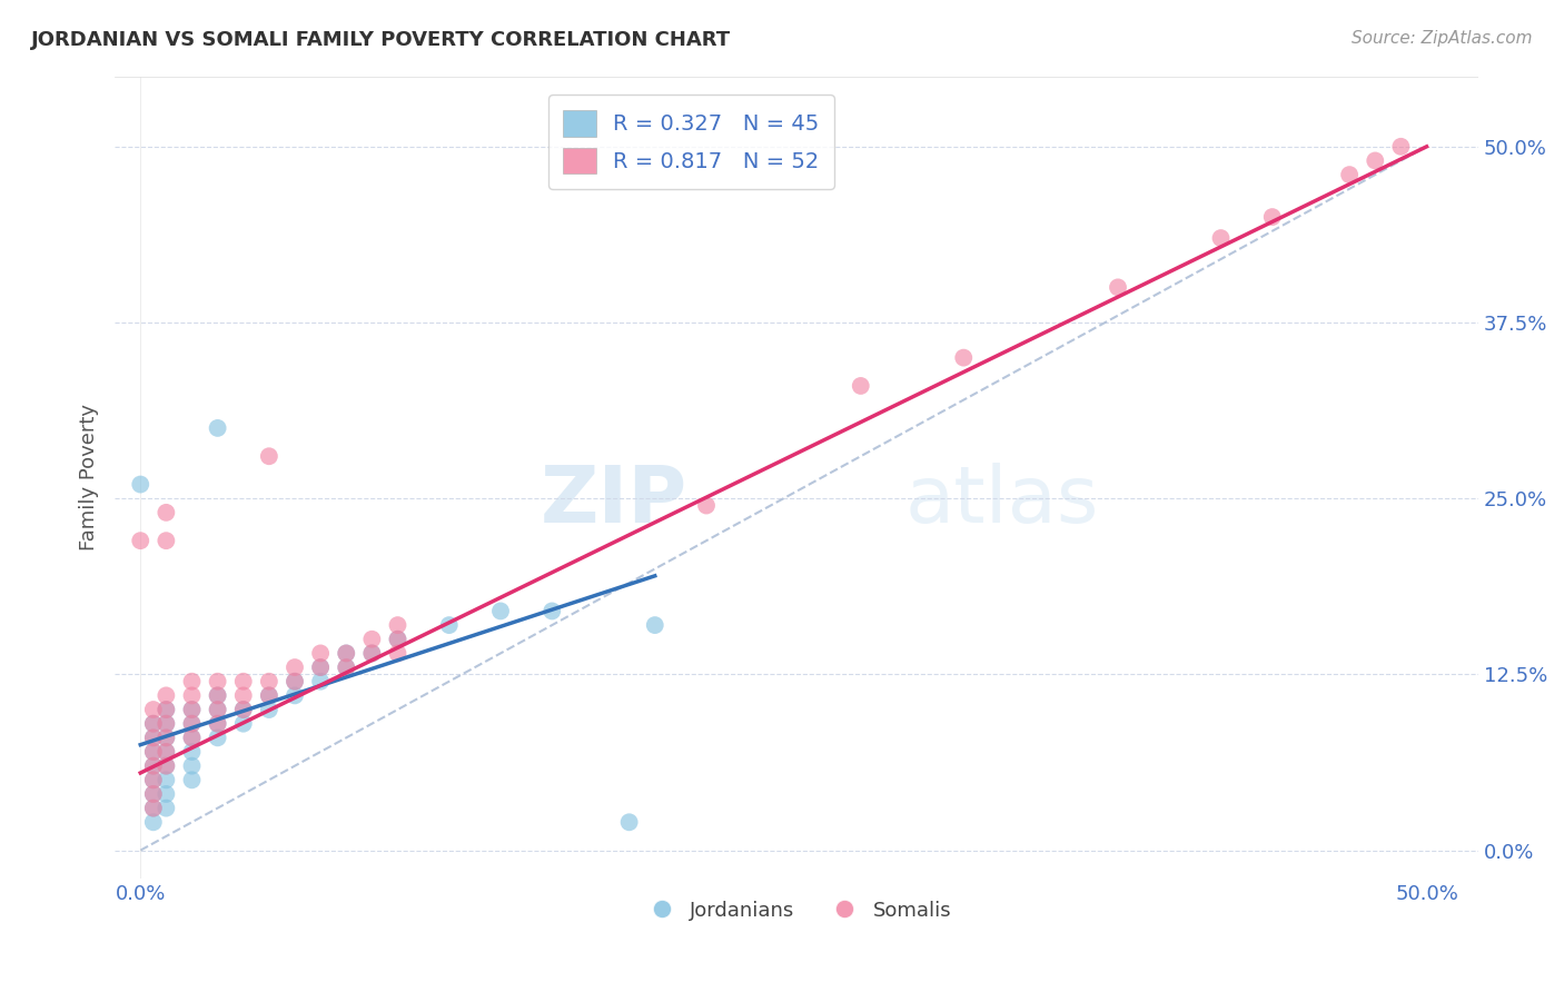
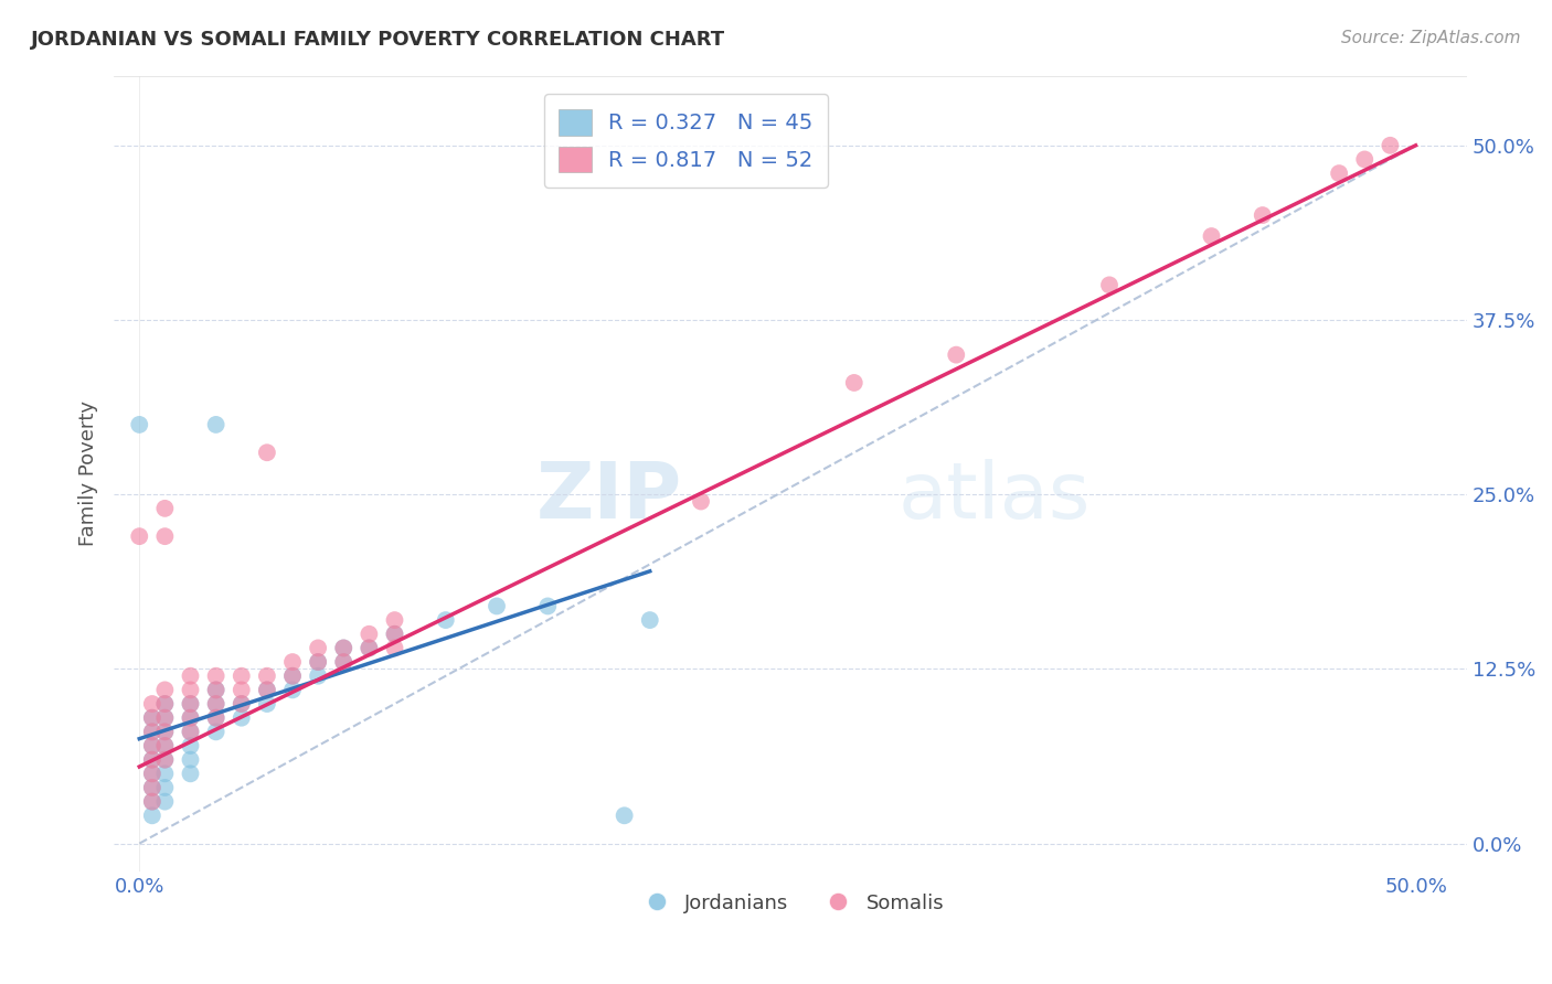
Jordanians/0.0%: 26% -> 30%
